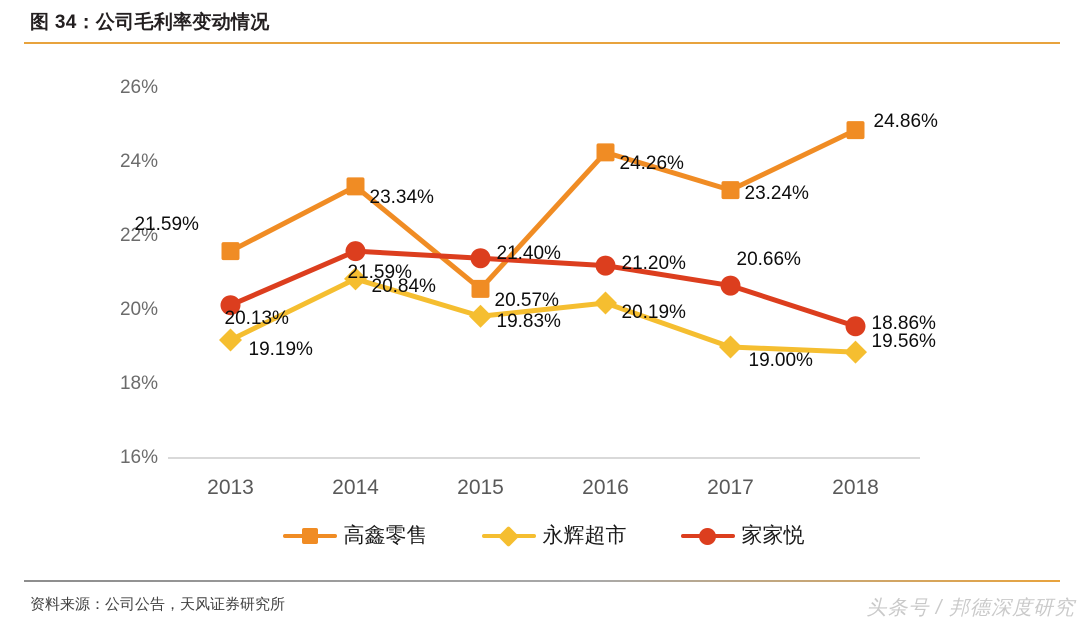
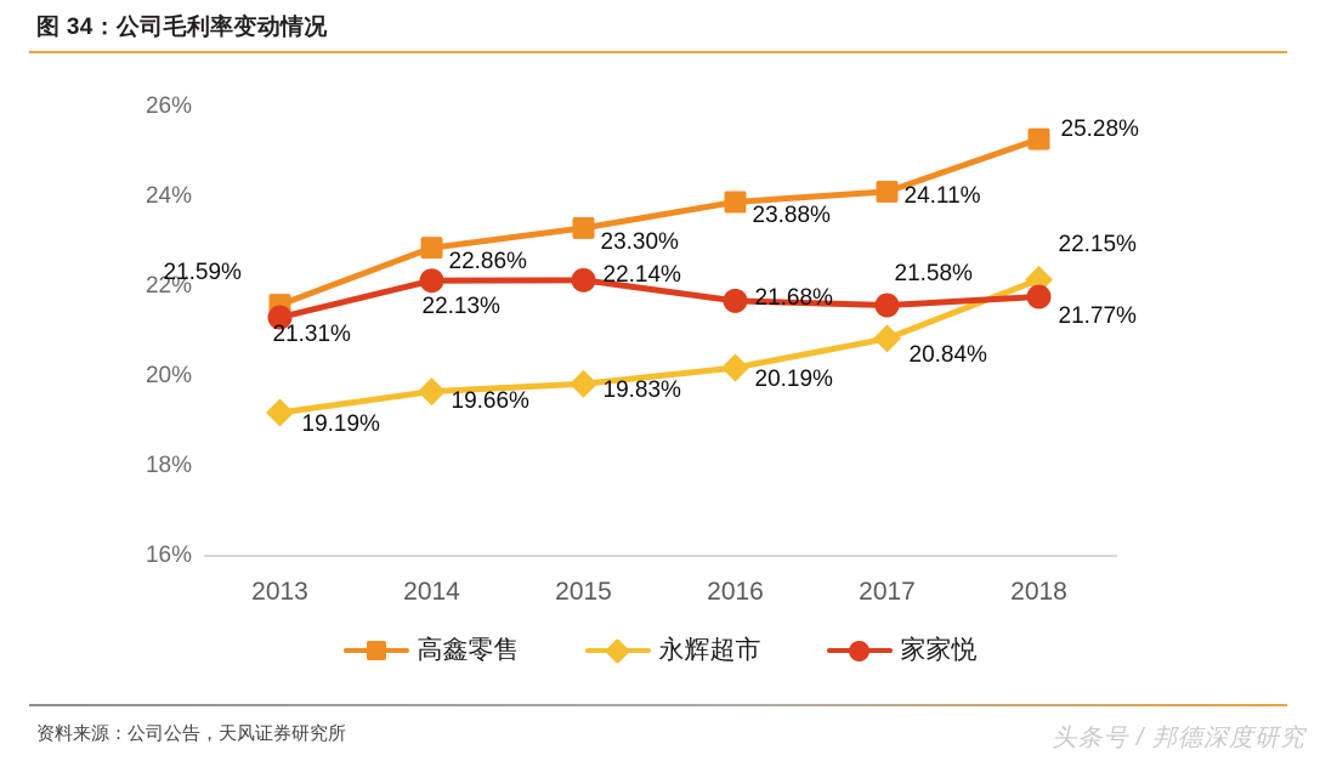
家家悦/2013: 20.13% -> 21.31%
高鑫零售/2014: 23.34% -> 22.86%
永辉超市/2014: 20.84% -> 19.66%
家家悦/2014: 21.59% -> 22.13%
高鑫零售/2015: 20.57% -> 23.30%
家家悦/2015: 21.40% -> 22.14%
高鑫零售/2016: 24.26% -> 23.88%
家家悦/2016: 21.20% -> 21.68%
高鑫零售/2017: 23.24% -> 24.11%
永辉超市/2017: 19.00% -> 20.84%
家家悦/2017: 20.66% -> 21.58%
高鑫零售/2018: 24.86% -> 25.28%
永辉超市/2018: 18.86% -> 22.15%
家家悦/2018: 19.56% -> 21.77%
